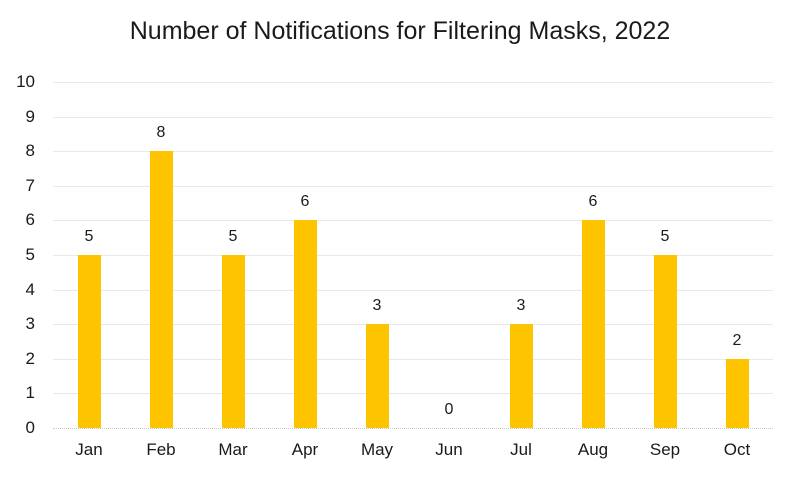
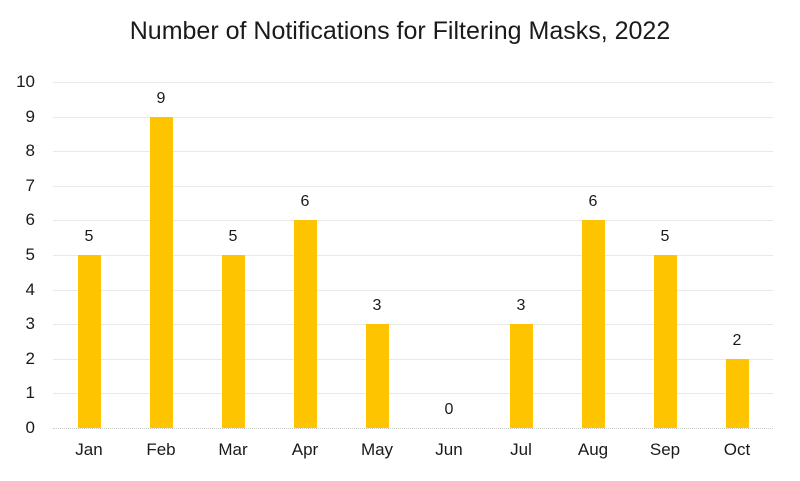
Feb: 8 -> 9
